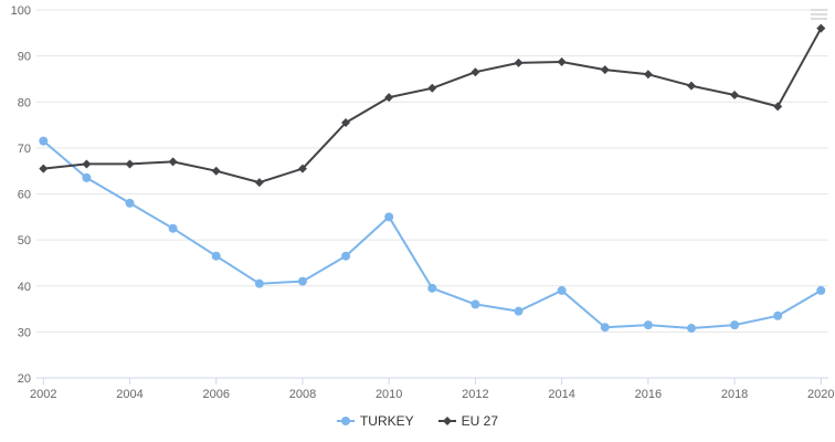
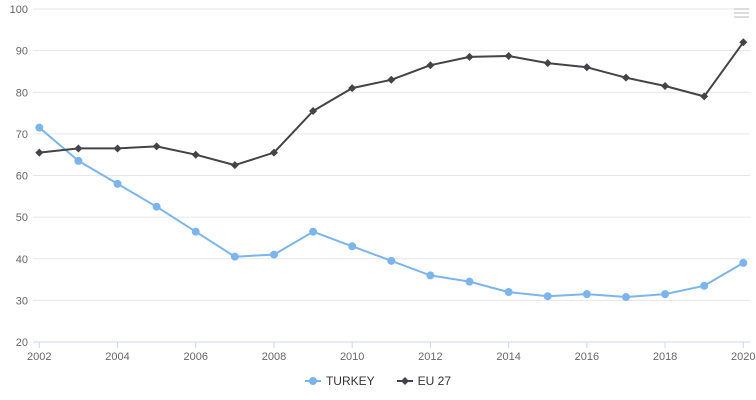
TURKEY/2010: 55 -> 43
TURKEY/2014: 39 -> 32
EU 27/2020: 96 -> 92
